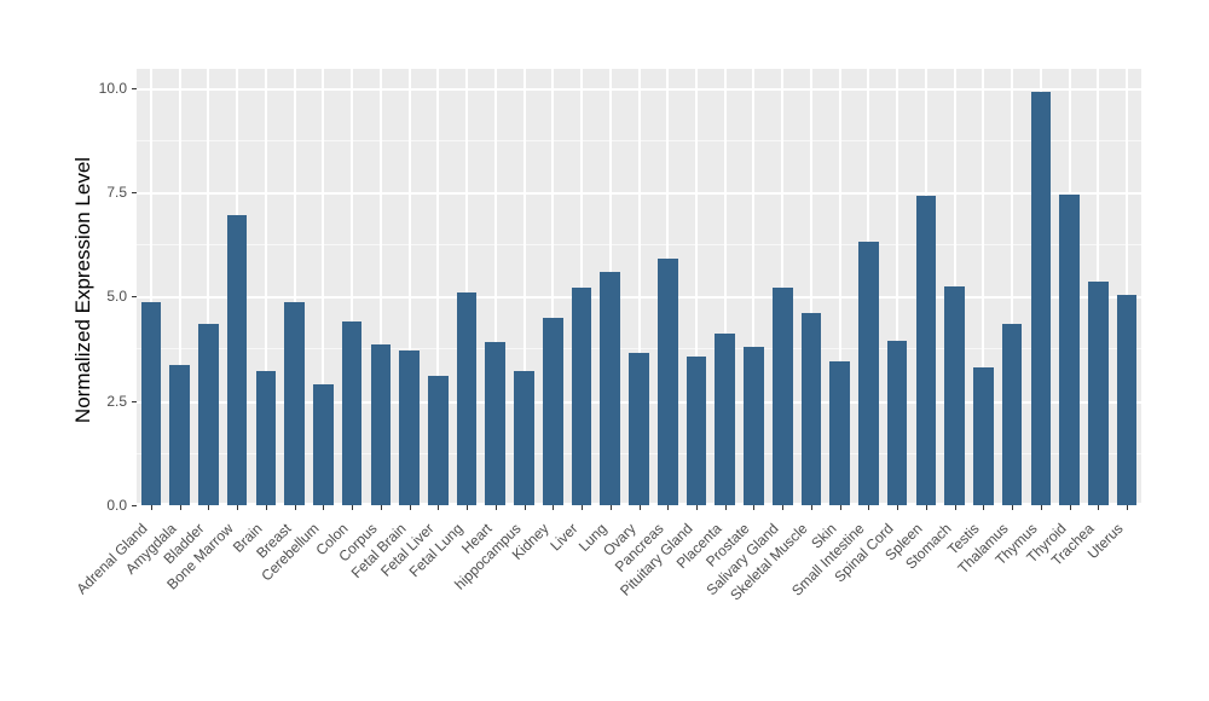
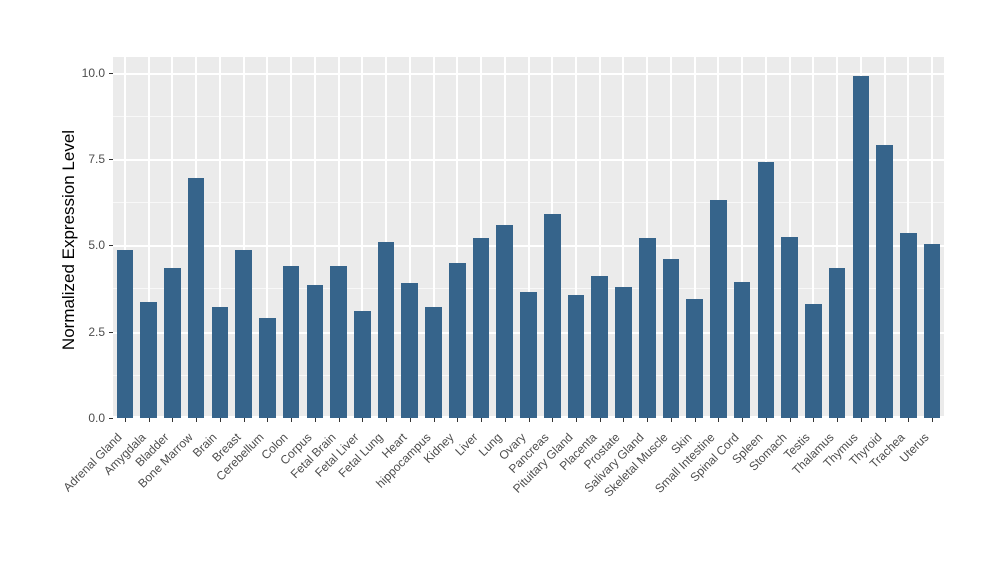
Fetal Brain: 3.7 -> 4.4
Thyroid: 7.5 -> 7.9
